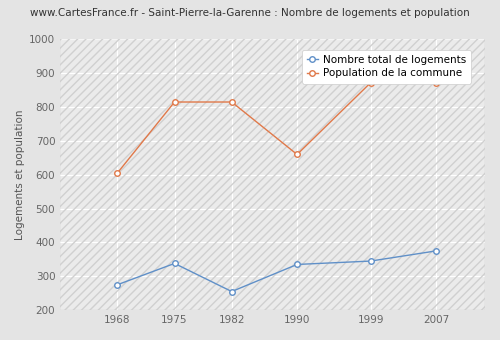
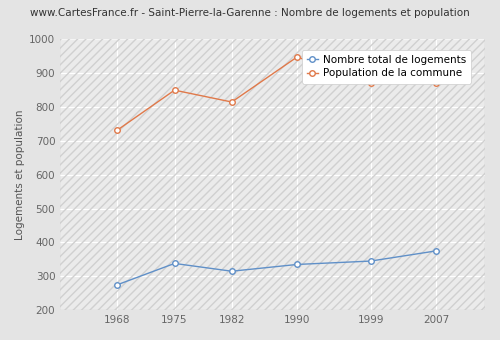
Population de la commune/1968: 605 -> 732
Population de la commune/1975: 815 -> 850
Nombre total de logements/1982: 255 -> 315
Population de la commune/1990: 660 -> 948
